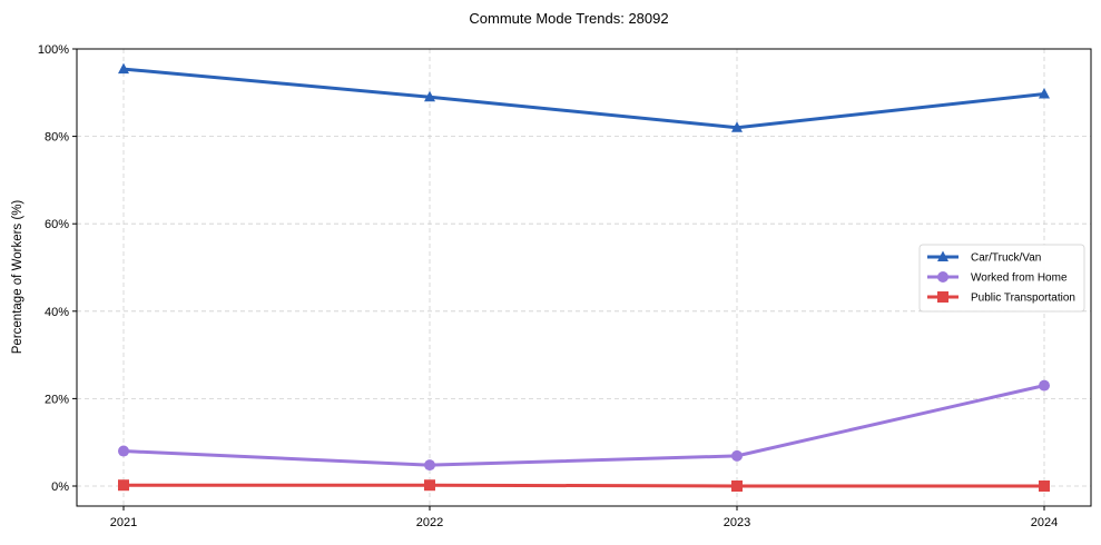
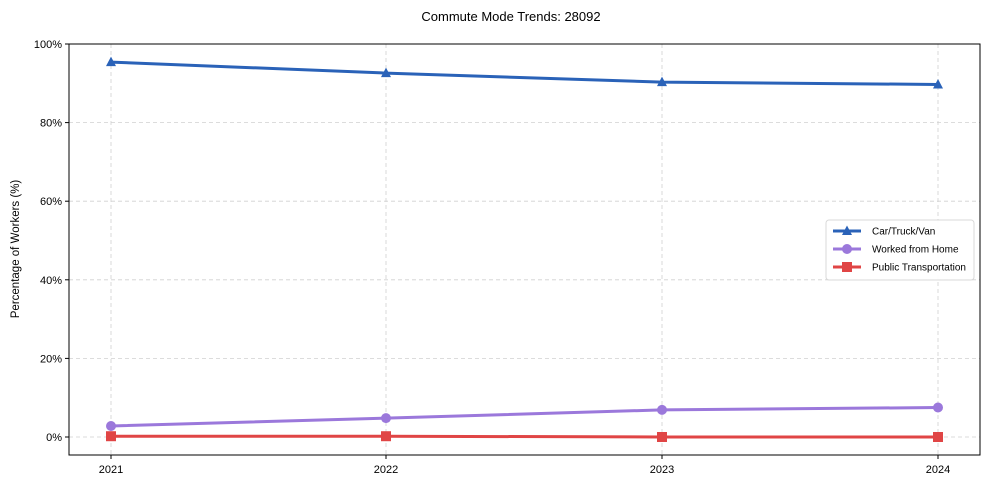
Worked from Home/2021: 8% -> 3%
Car/Truck/Van/2022: 89% -> 93%
Car/Truck/Van/2023: 82% -> 90%
Worked from Home/2024: 23% -> 8%
